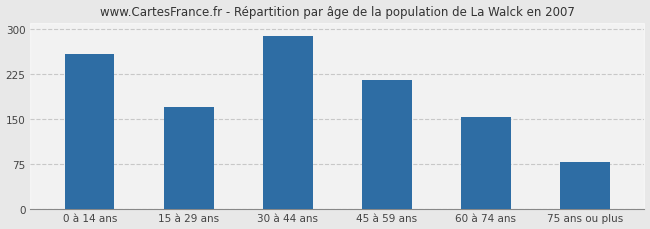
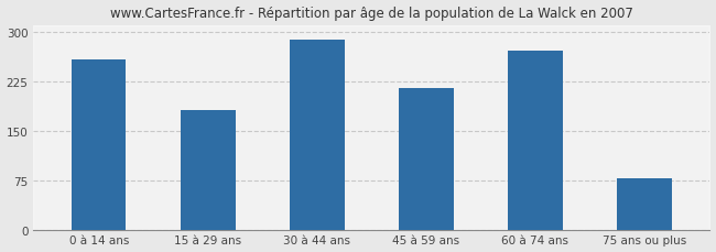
15 à 29 ans: 170 -> 182
60 à 74 ans: 153 -> 272
